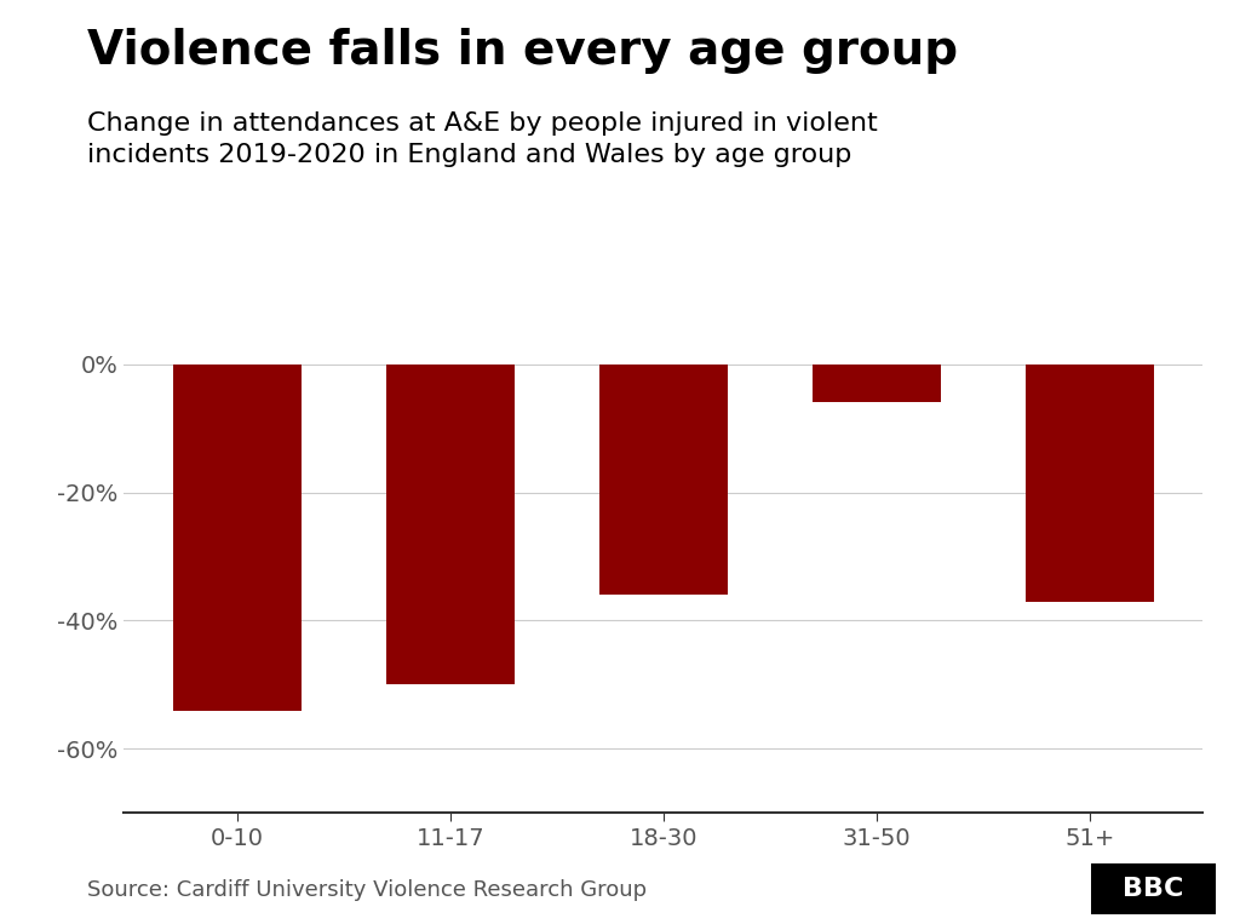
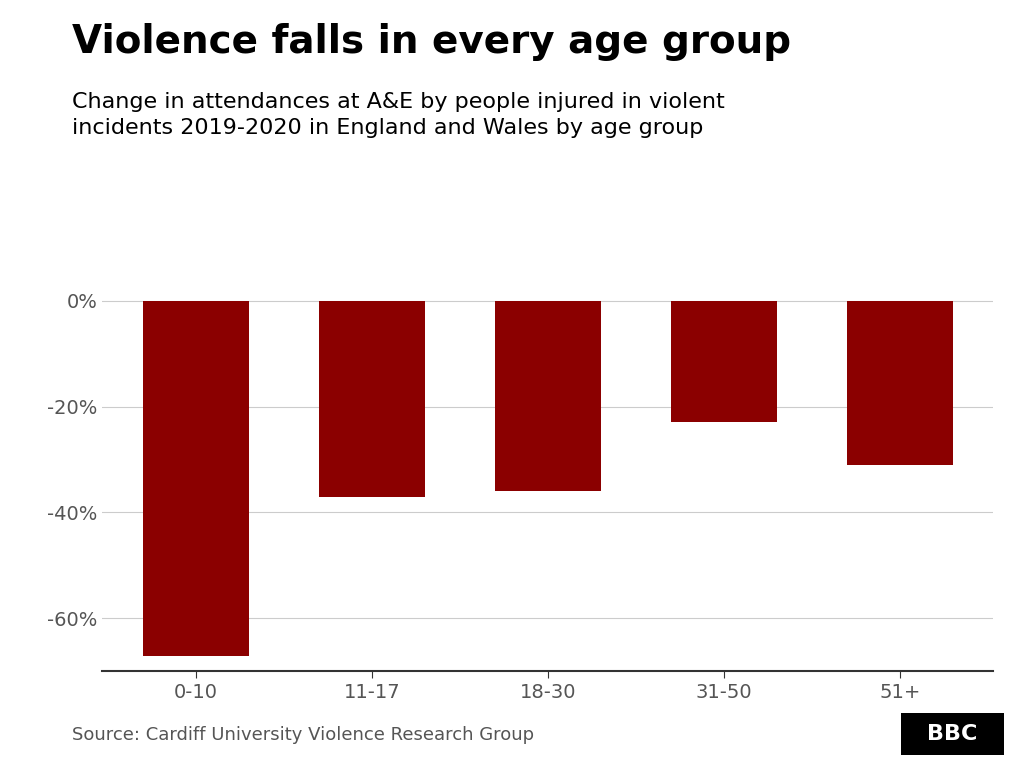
0-10: -54% -> -67%
11-17: -50% -> -37%
31-50: -6% -> -23%
51+: -37% -> -31%
